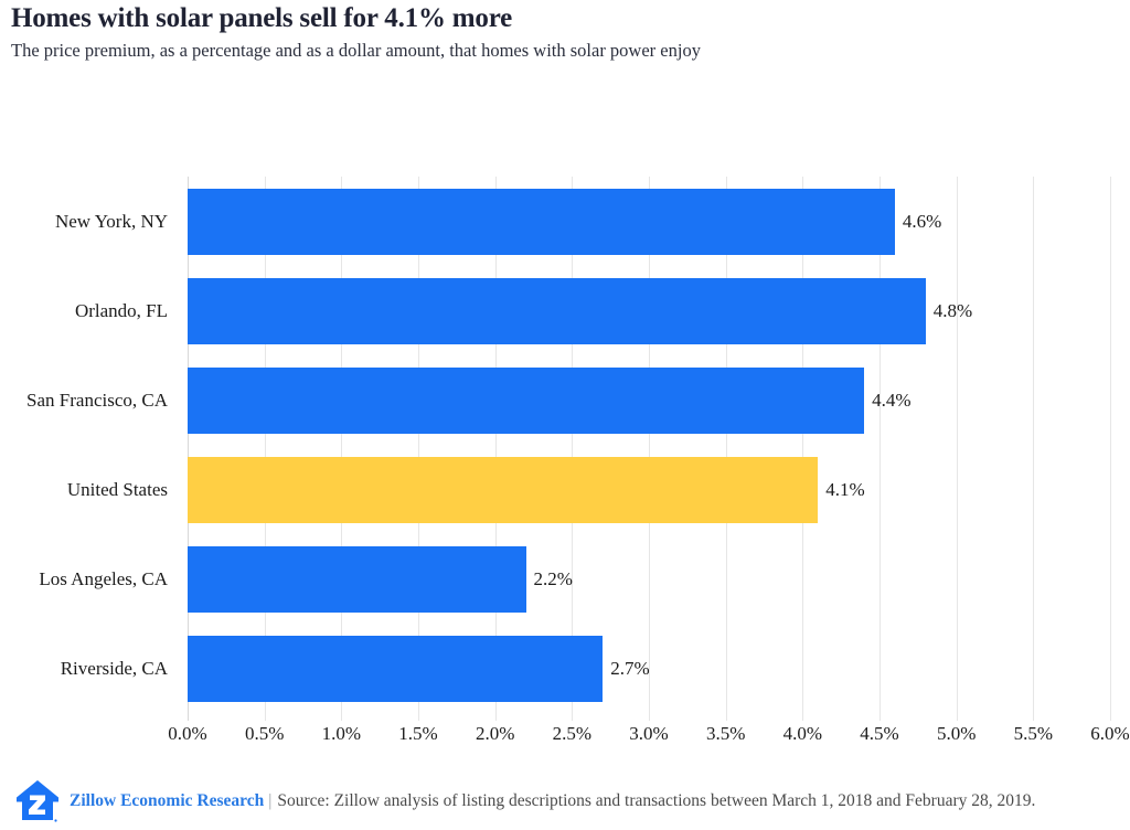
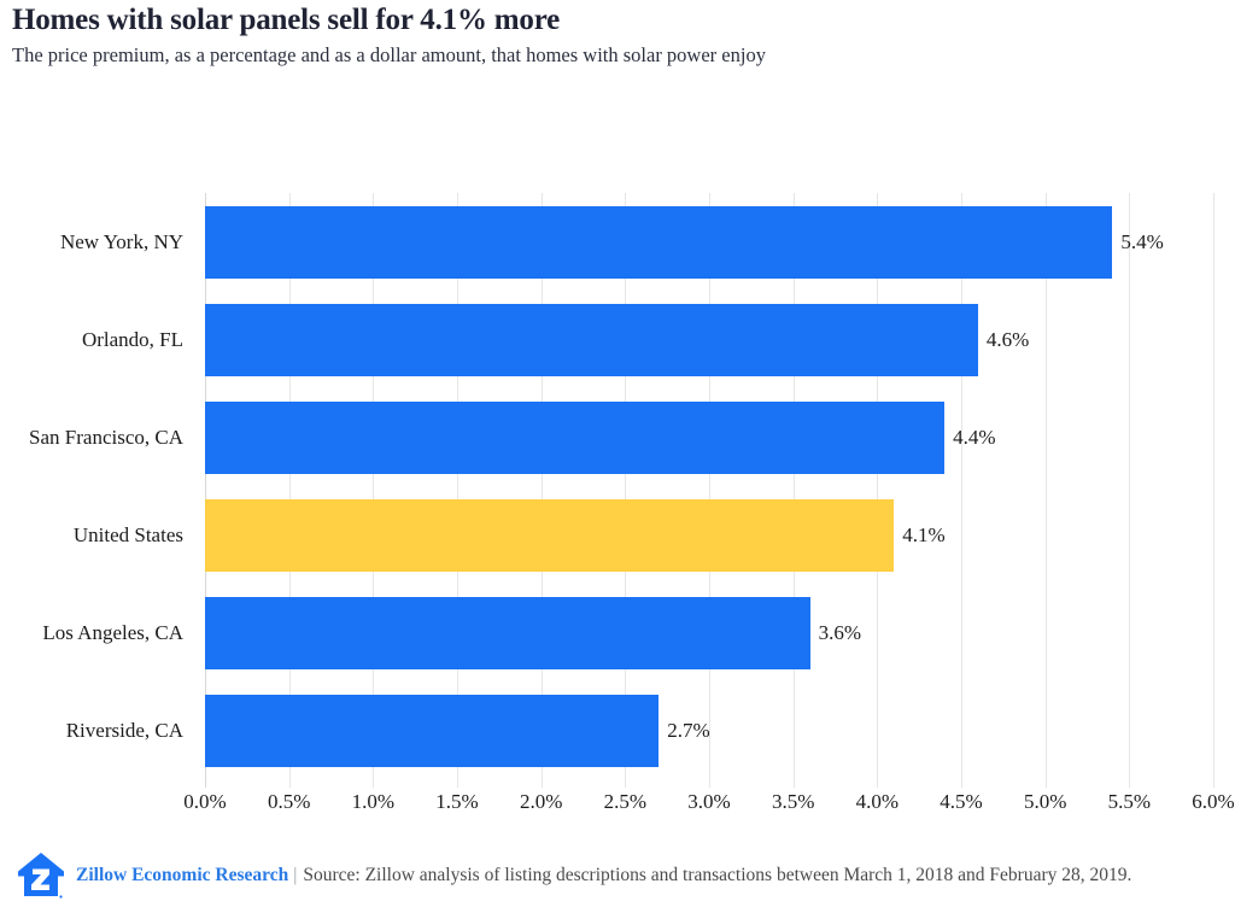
New York, NY: 4.6% -> 5.4%
Orlando, FL: 4.8% -> 4.6%
Los Angeles, CA: 2.2% -> 3.6%
